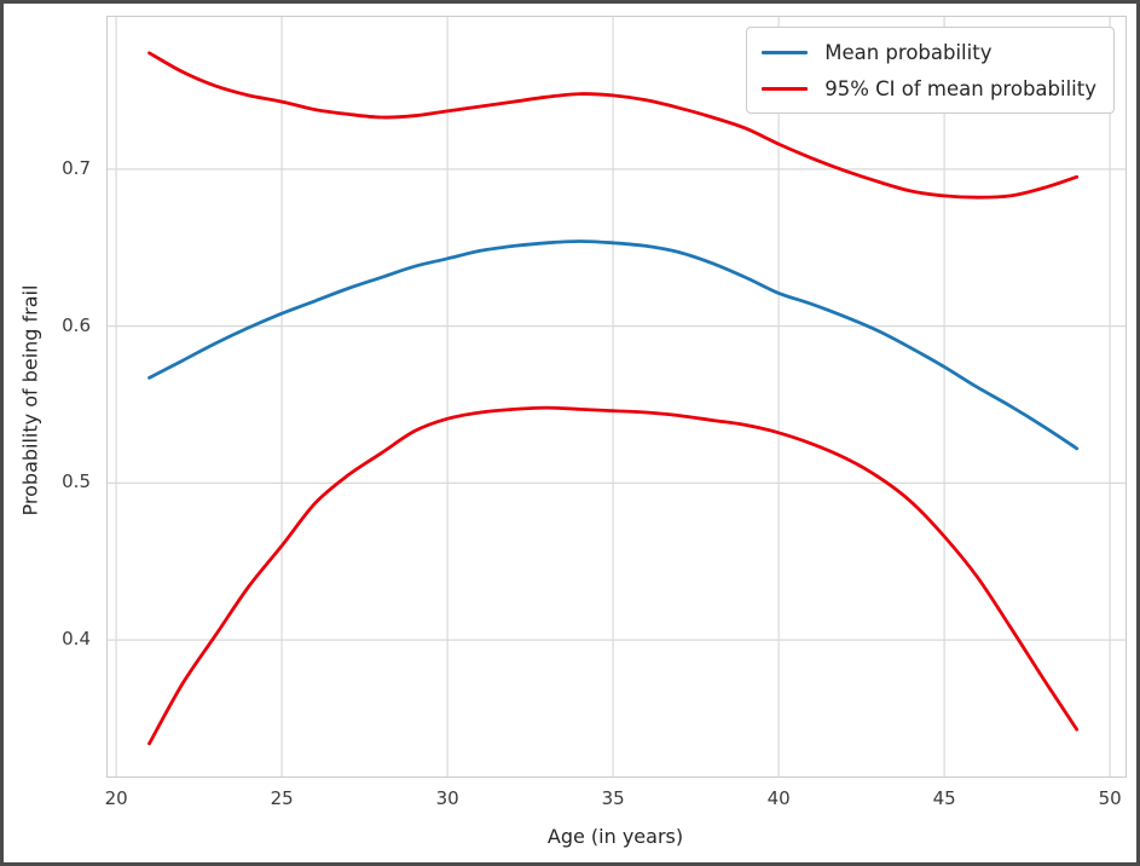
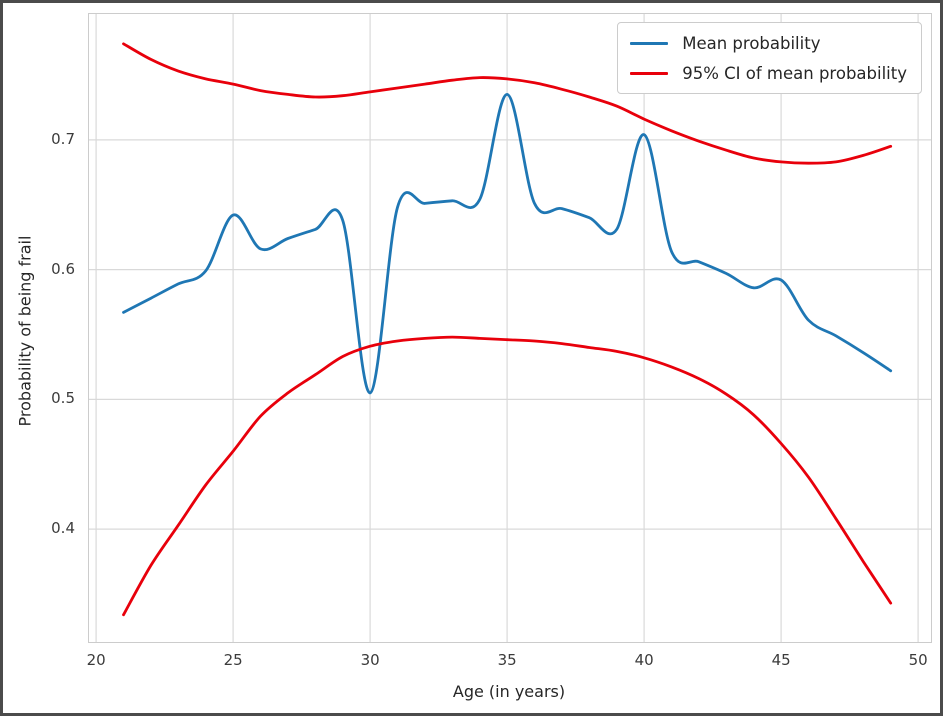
Mean probability/25: 0.608 -> 0.642
Mean probability/30: 0.643 -> 0.505
Mean probability/35: 0.653 -> 0.735
Mean probability/40: 0.621 -> 0.704
Mean probability/45: 0.574 -> 0.592
